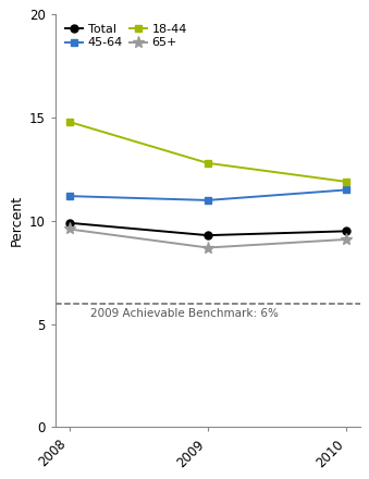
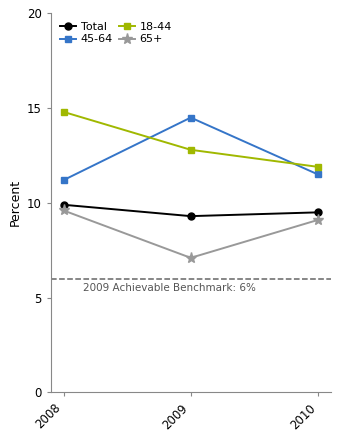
45-64/2009: 11.0 -> 14.5
65+/2009: 8.7 -> 7.1
